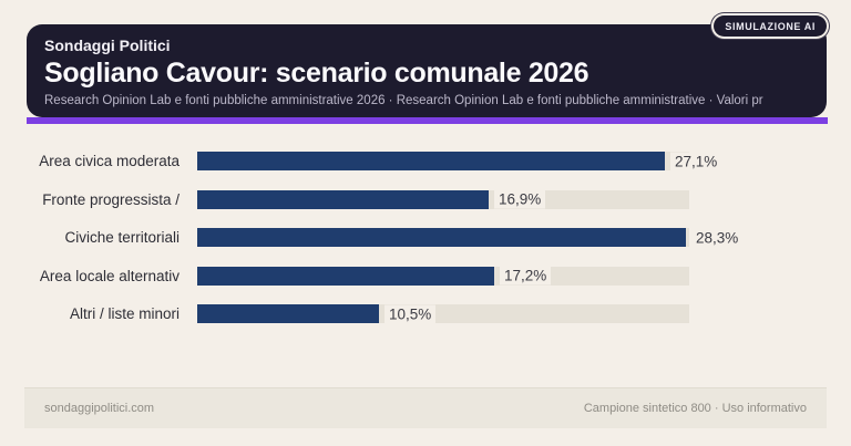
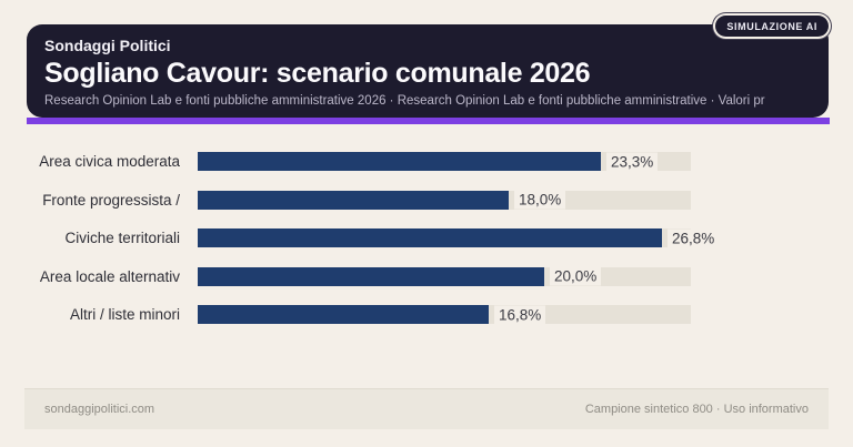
Area civica moderata: 27,1% -> 23,3%
Fronte progressista /: 16,9% -> 18,0%
Civiche territoriali: 28,3% -> 26,8%
Area locale alternativ: 17,2% -> 20,0%
Altri / liste minori: 10,5% -> 16,8%
